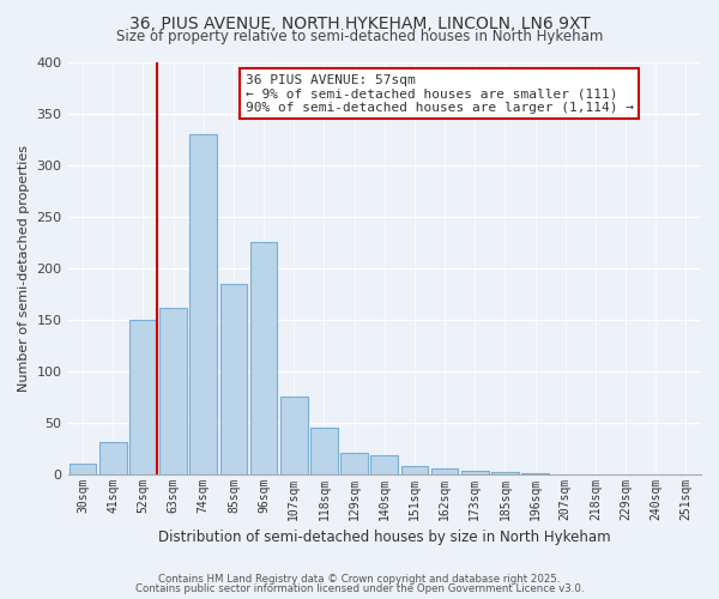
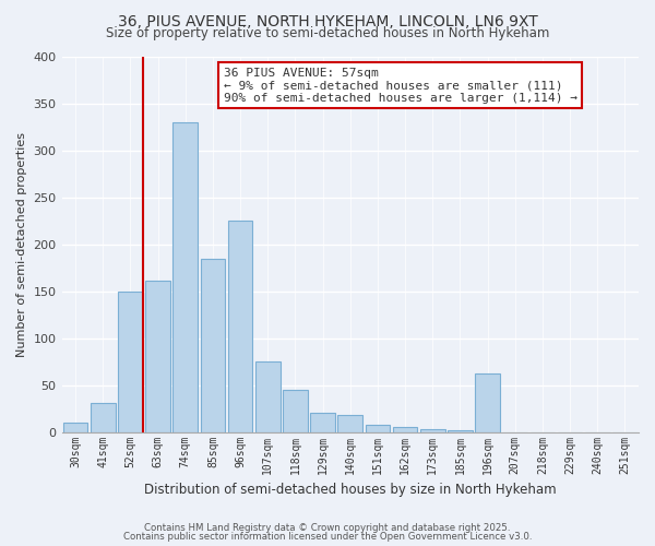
196sqm: 1 -> 62
